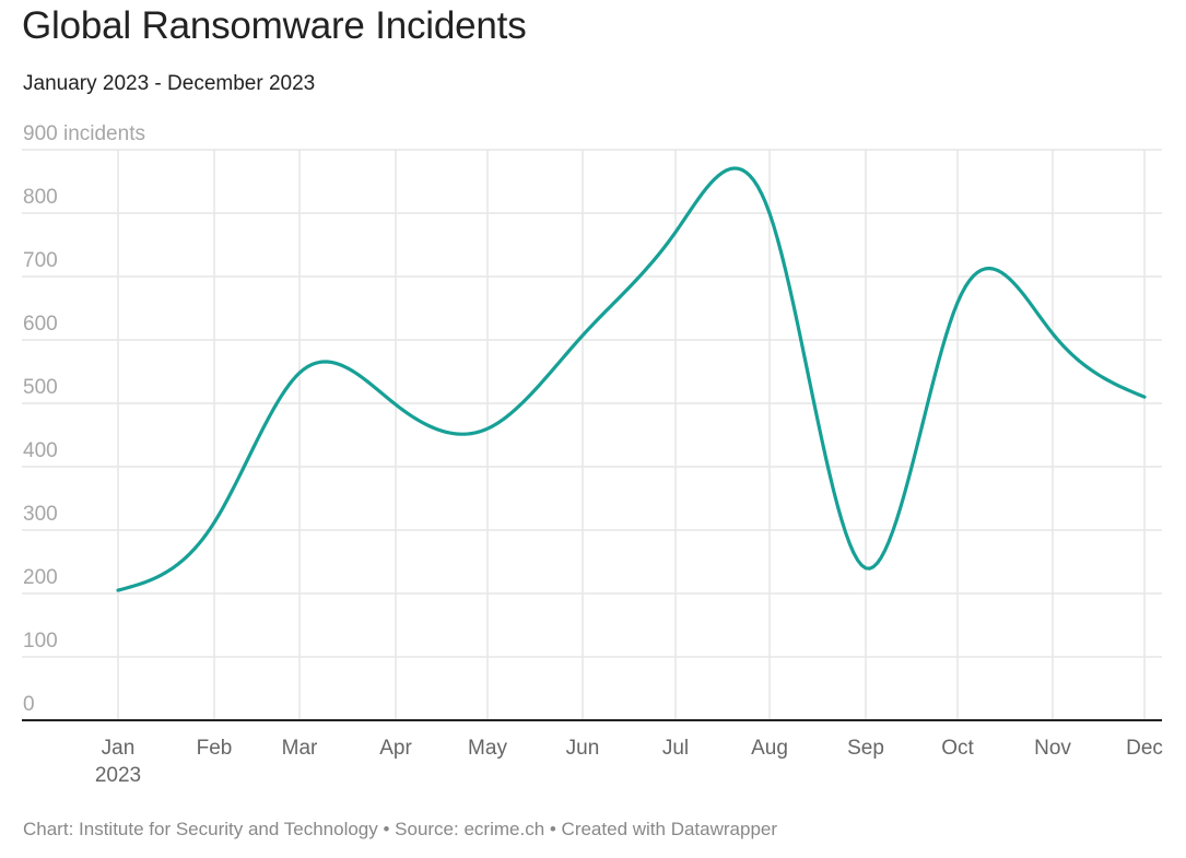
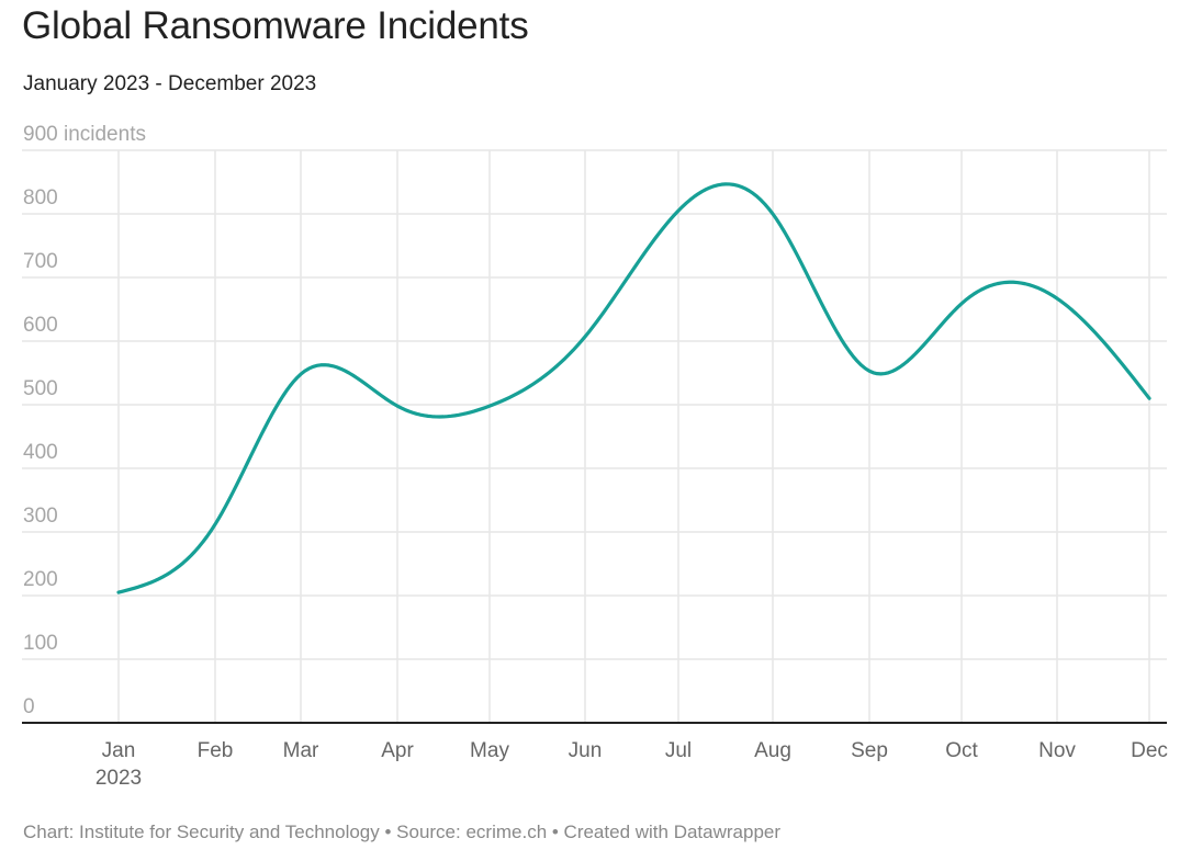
May: 460 -> 500
Jul: 770 -> 800
Sep: 240 -> 550
Nov: 610 -> 670
